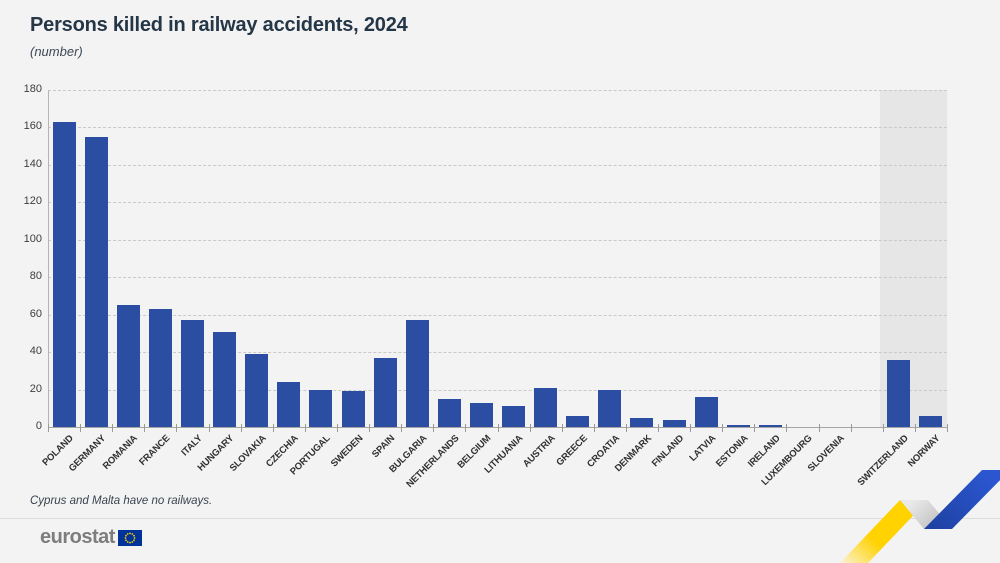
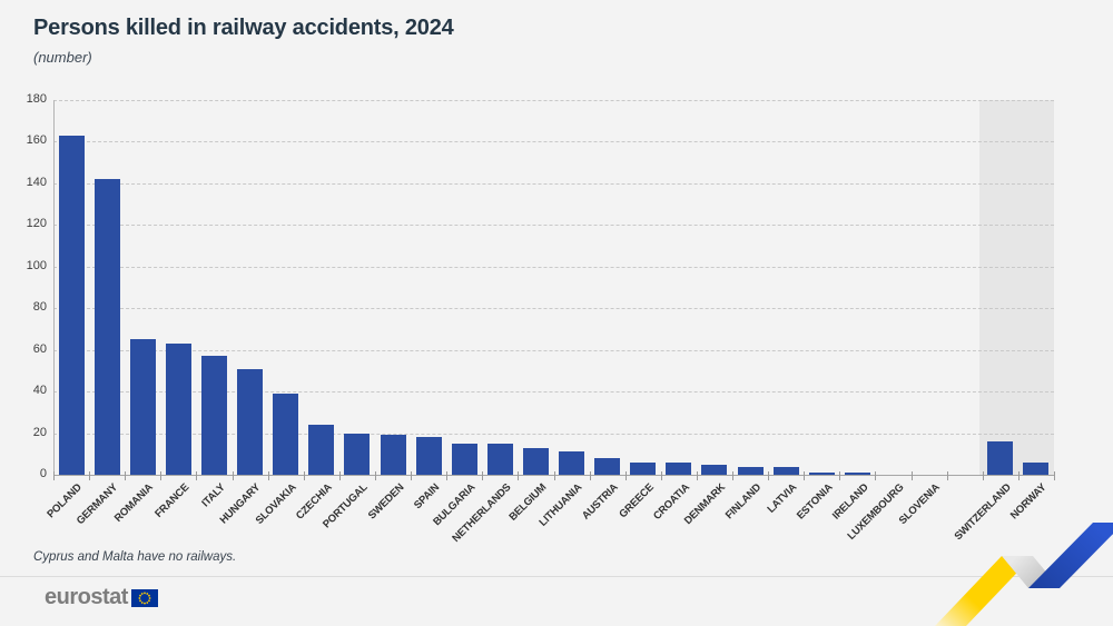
GERMANY: 155 -> 142
SPAIN: 37 -> 18
BULGARIA: 57 -> 15
AUSTRIA: 21 -> 8
CROATIA: 20 -> 6
LATVIA: 16 -> 4
SWITZERLAND: 36 -> 16
